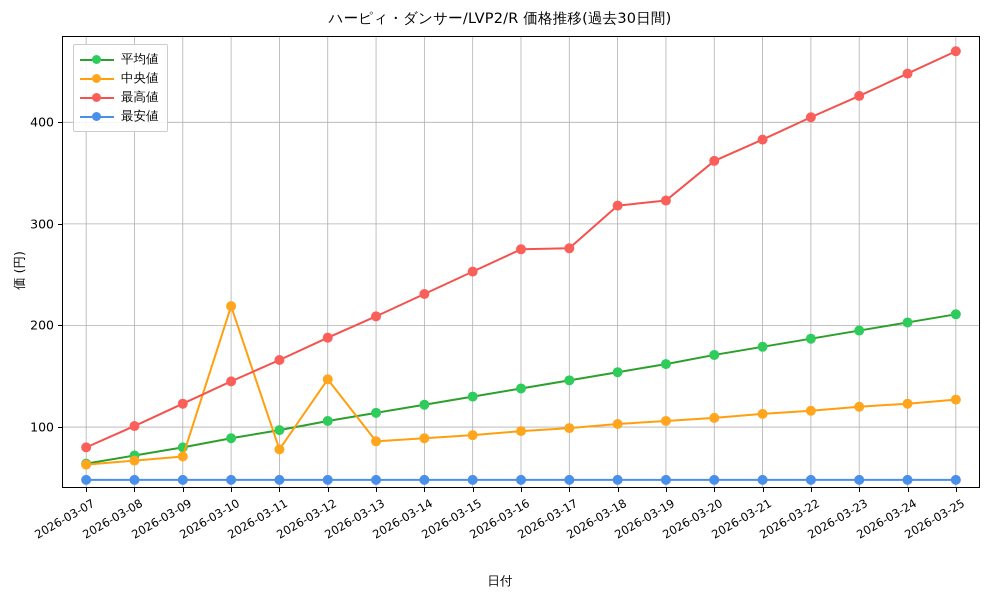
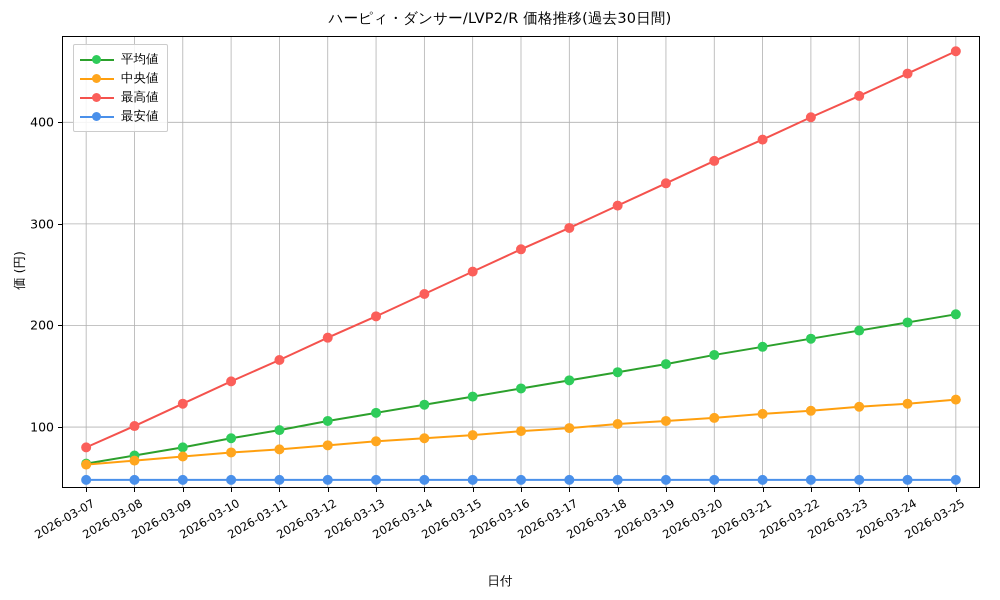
中央値/2026-03-10: 219 -> 75
中央値/2026-03-12: 147 -> 82
最高値/2026-03-17: 276 -> 296
最高値/2026-03-19: 323 -> 340
